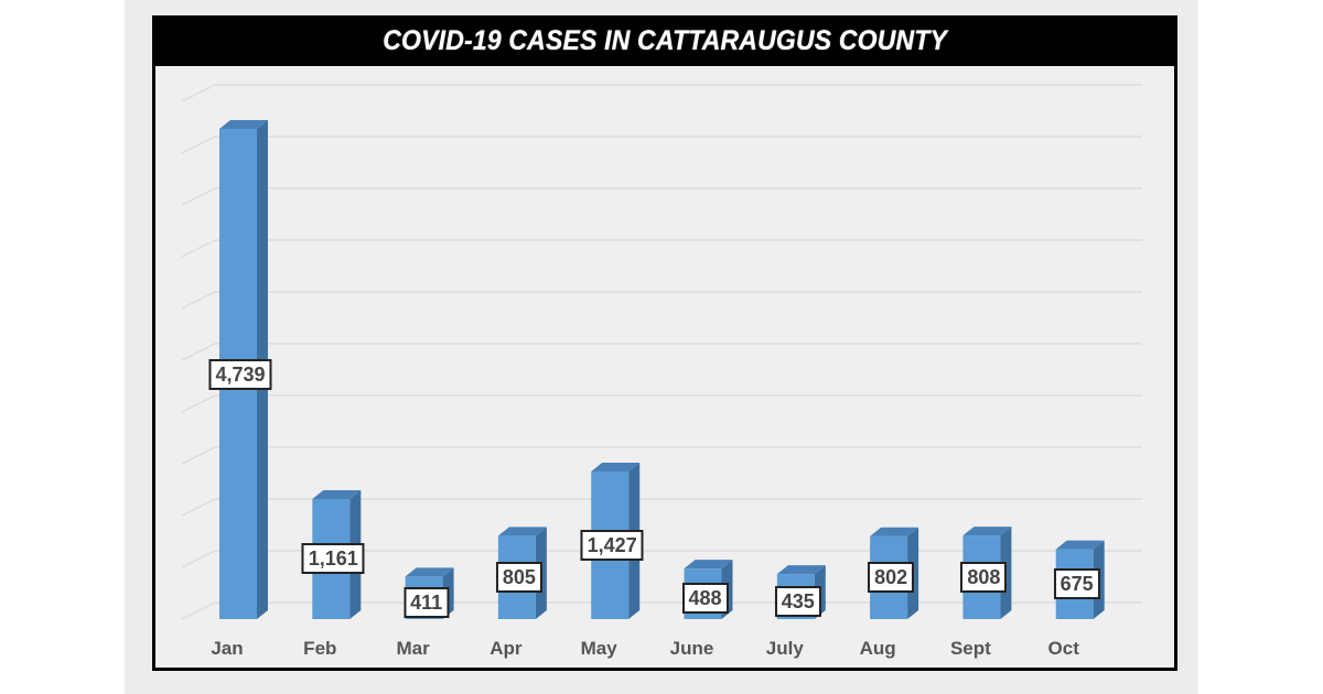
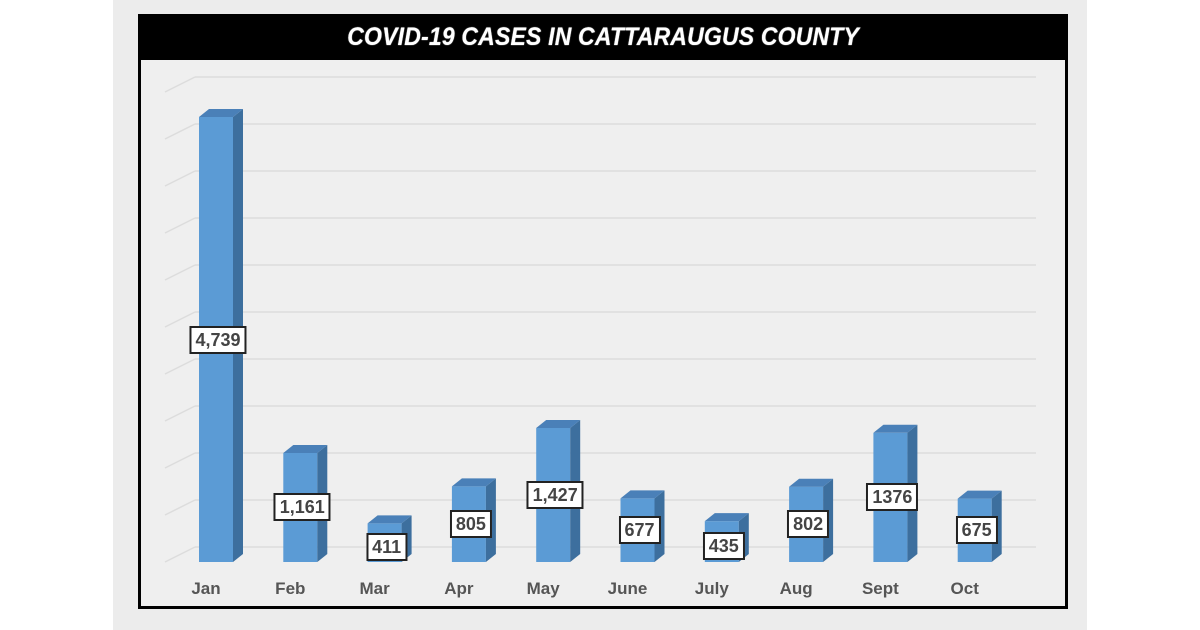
June: 488 -> 677
Sept: 808 -> 1376
